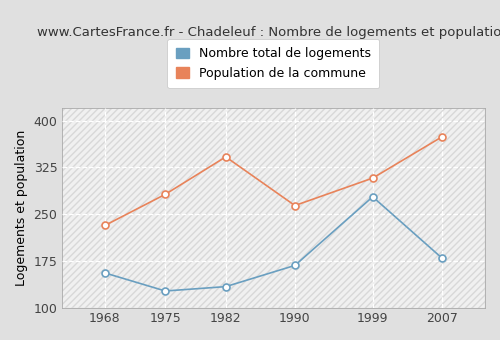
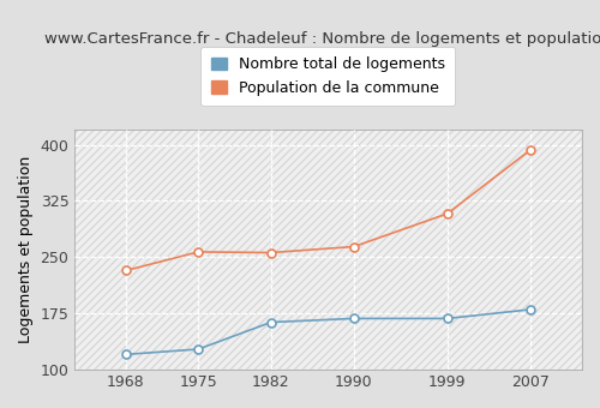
Nombre total de logements/1968: 156 -> 120
Population de la commune/1975: 282 -> 257
Nombre total de logements/1982: 134 -> 163
Population de la commune/1982: 342 -> 256
Nombre total de logements/1999: 278 -> 168
Population de la commune/2007: 374 -> 393
